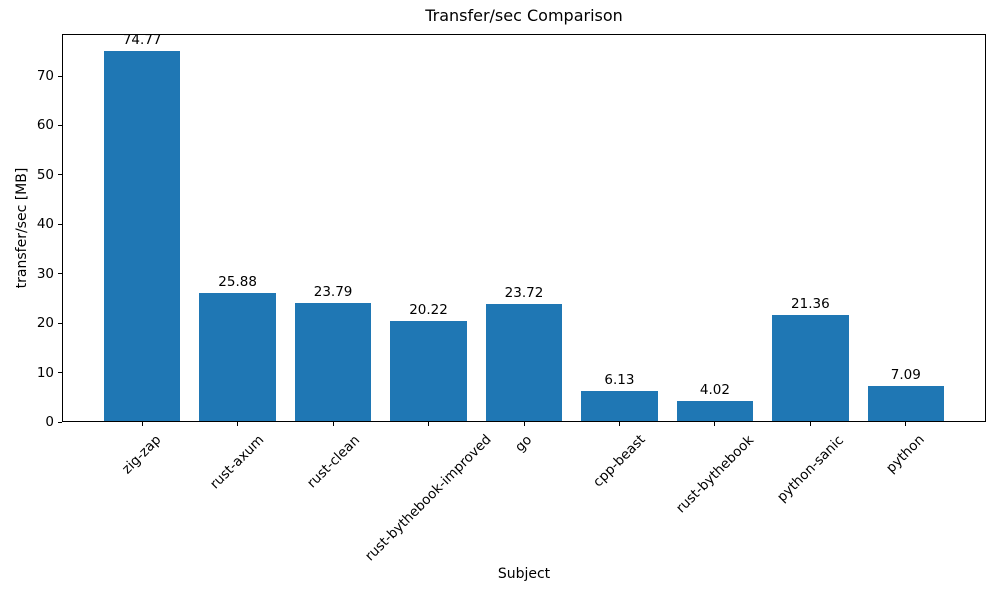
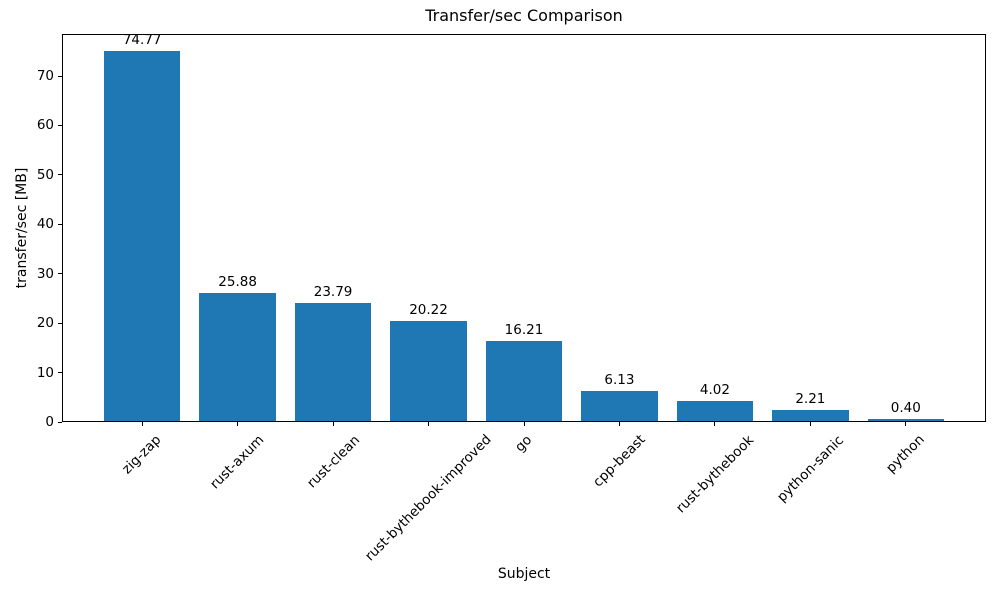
go: 23.72 -> 16.21
python-sanic: 21.36 -> 2.21
python: 7.09 -> 0.40
